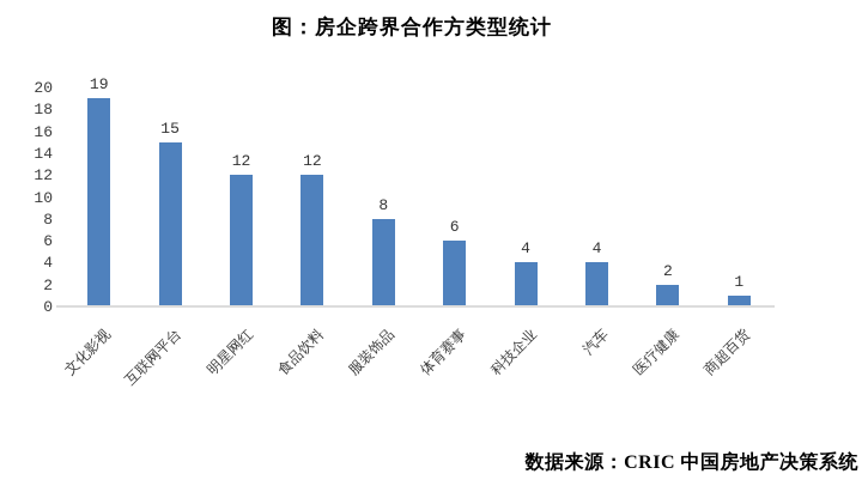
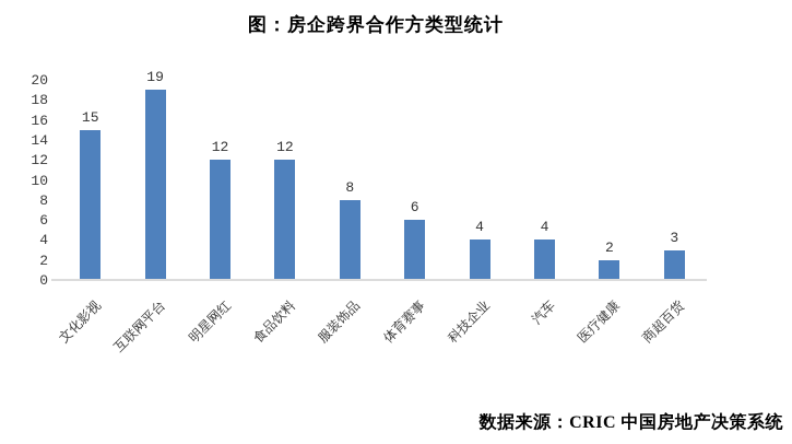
文化影视: 19 -> 15
互联网平台: 15 -> 19
商超百货: 1 -> 3
